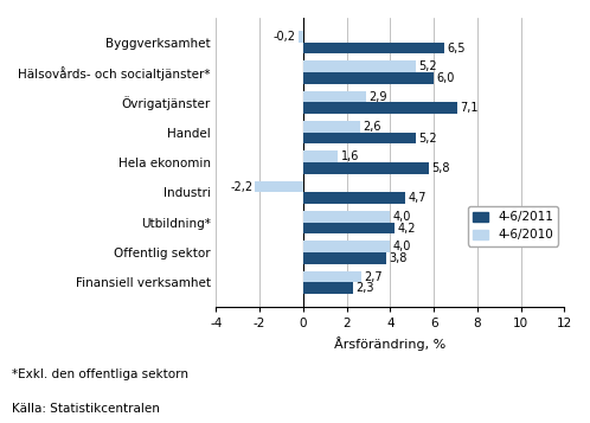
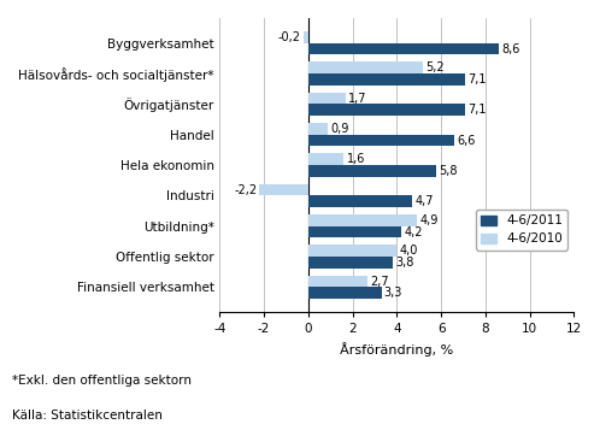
4-6/2011/Byggverksamhet: 6,5 -> 8,6
4-6/2011/Hälsovårds- och socialtjänster*: 6,0 -> 7,1
4-6/2010/Övrigatjänster: 2,9 -> 1,7
4-6/2010/Handel: 2,6 -> 0,9
4-6/2011/Handel: 5,2 -> 6,6
4-6/2010/Utbildning*: 4,0 -> 4,9
4-6/2011/Finansiell verksamhet: 2,3 -> 3,3
